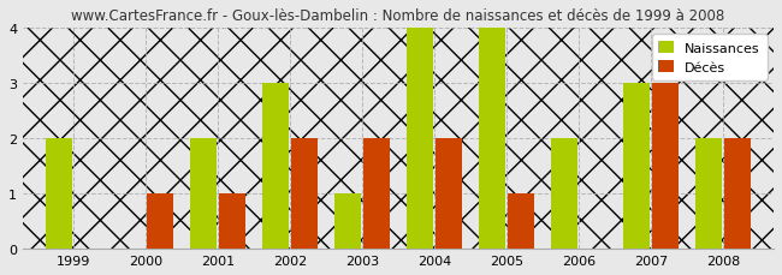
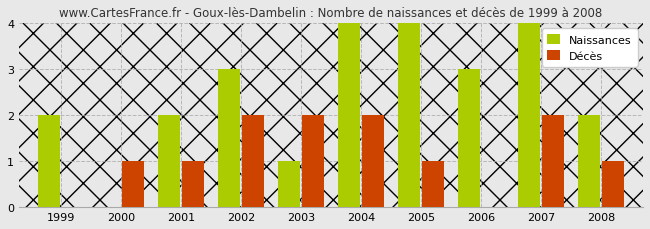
Naissances/2006: 2 -> 3
Naissances/2007: 3 -> 4
Décès/2007: 3 -> 2
Décès/2008: 2 -> 1
